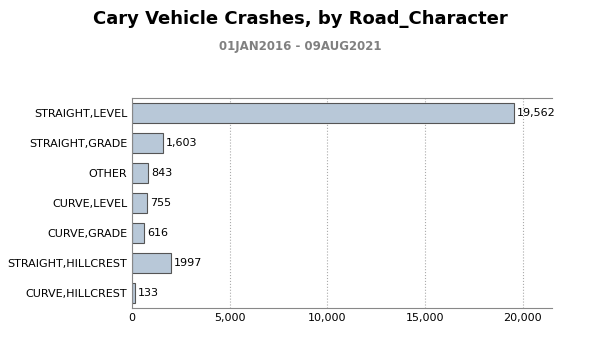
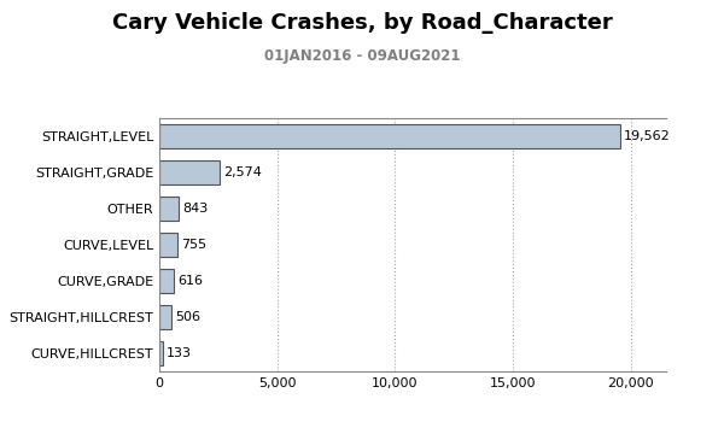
STRAIGHT,GRADE: 1,603 -> 2,574
STRAIGHT,HILLCREST: 1997 -> 506
